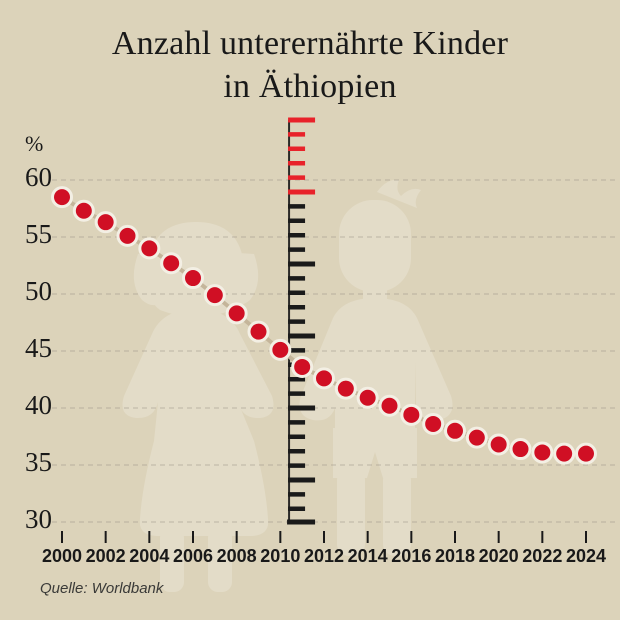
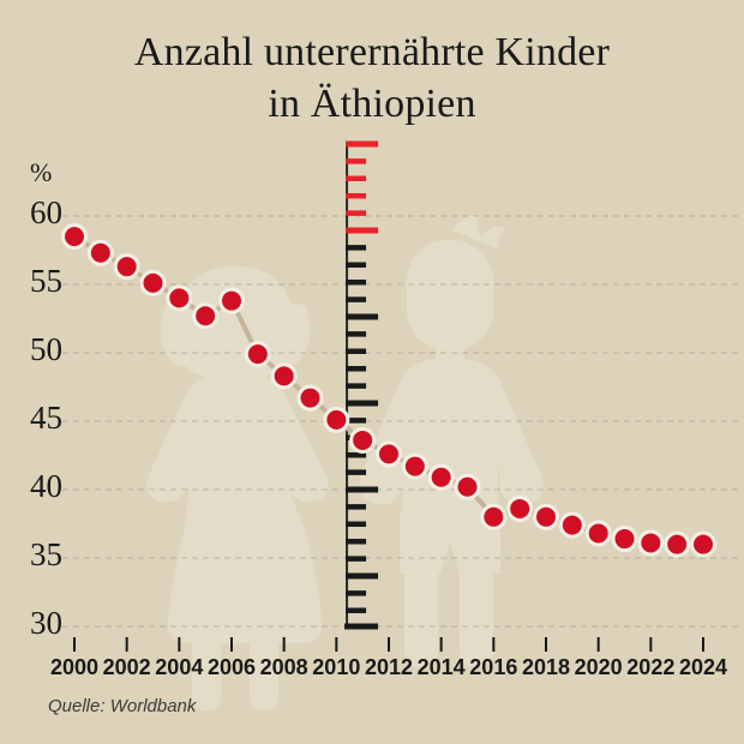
2006: 51.4 -> 53.8
2016: 39.4 -> 38.0
